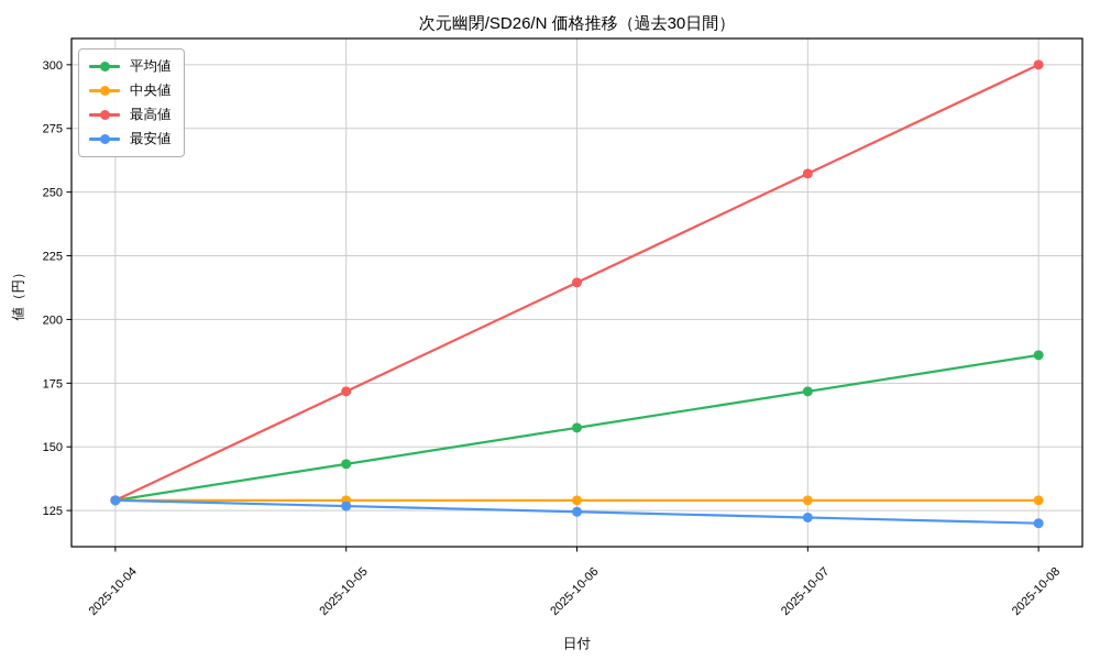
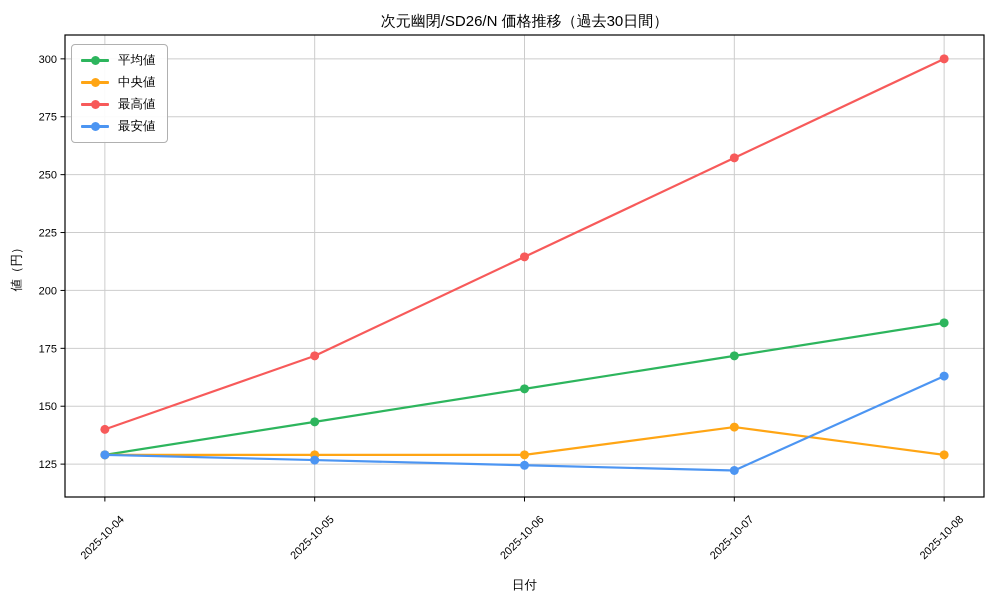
最高値/2025-10-04: 129 -> 140
中央値/2025-10-07: 129 -> 141
最安値/2025-10-08: 120 -> 163
